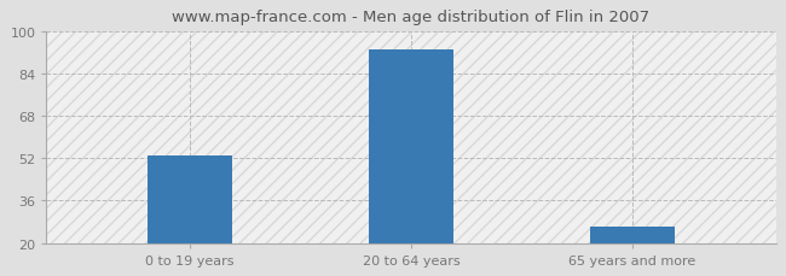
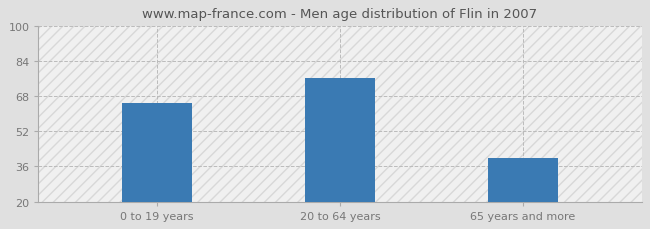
0 to 19 years: 53 -> 65
20 to 64 years: 93 -> 76
65 years and more: 26 -> 40
